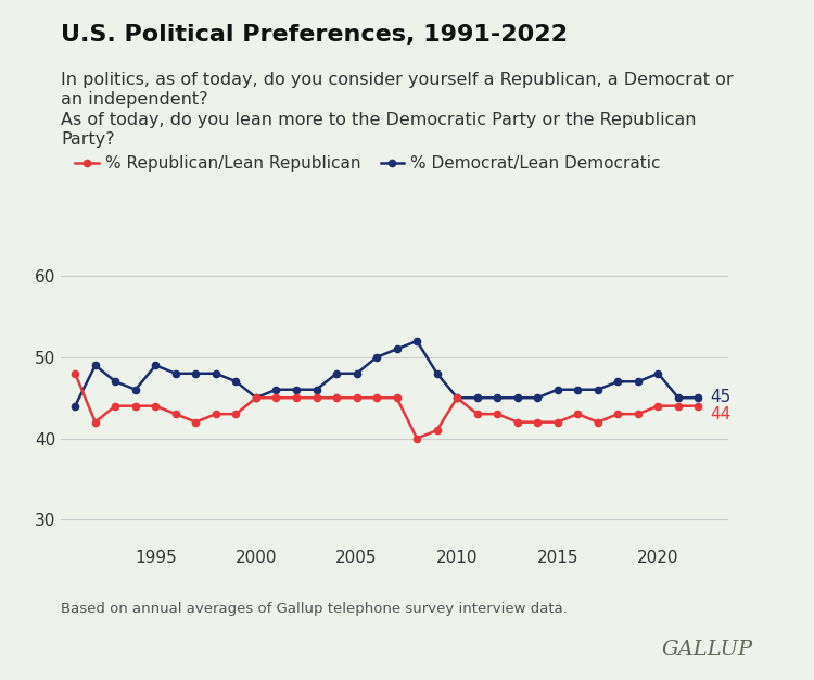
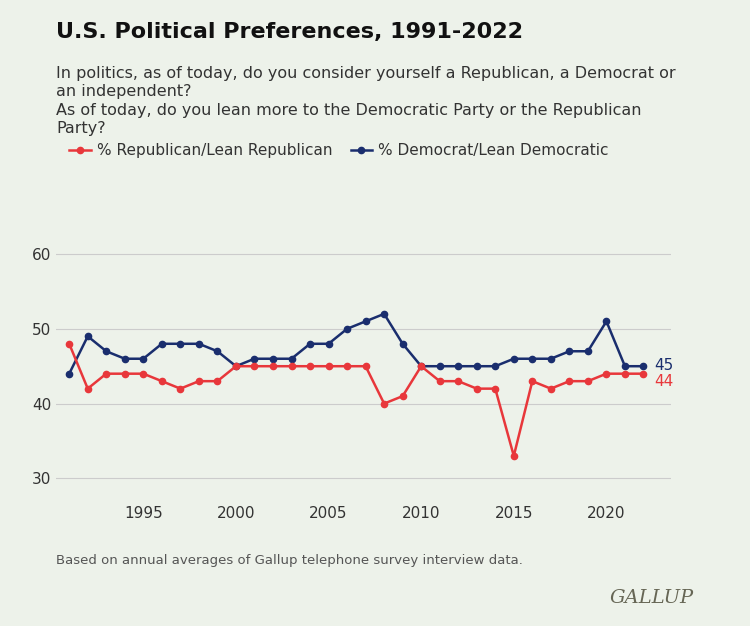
% Democrat/Lean Democratic/1995: 49 -> 46
% Republican/Lean Republican/2015: 42 -> 33
% Democrat/Lean Democratic/2020: 48 -> 51
